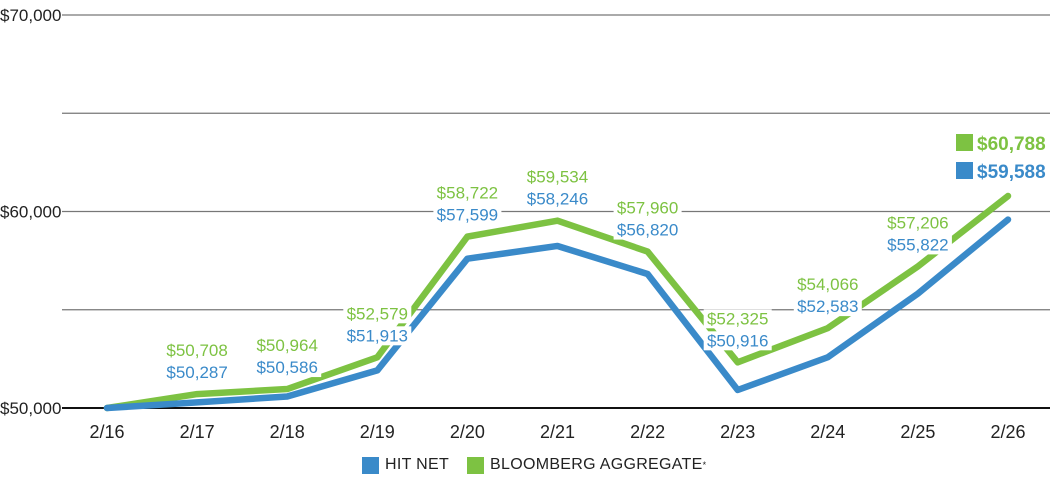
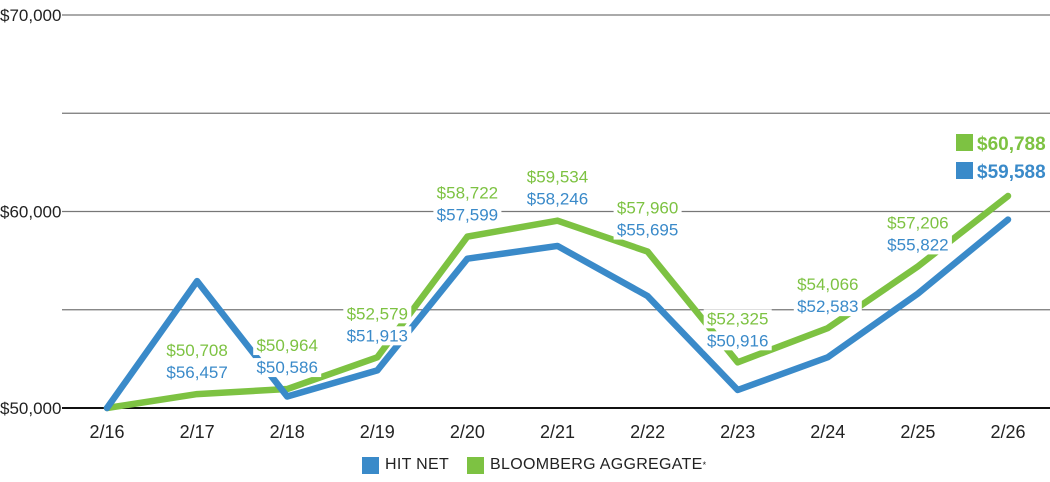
HIT NET/2/17: $50,287 -> $56,457
HIT NET/2/22: $56,820 -> $55,695
